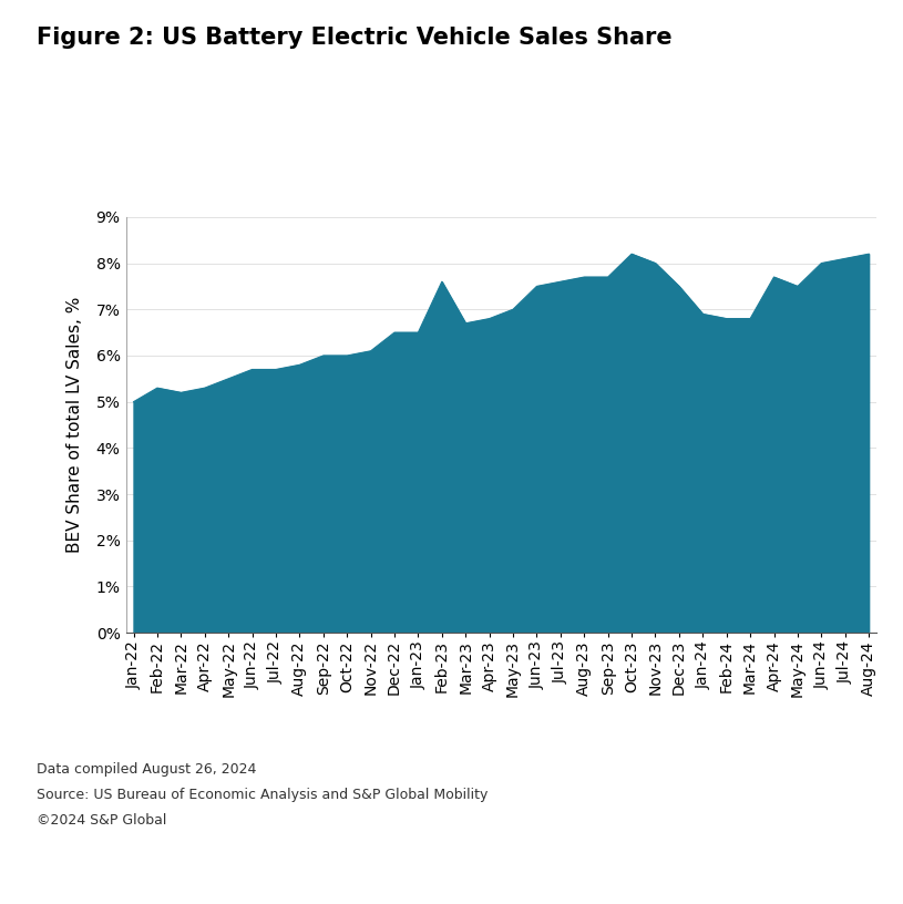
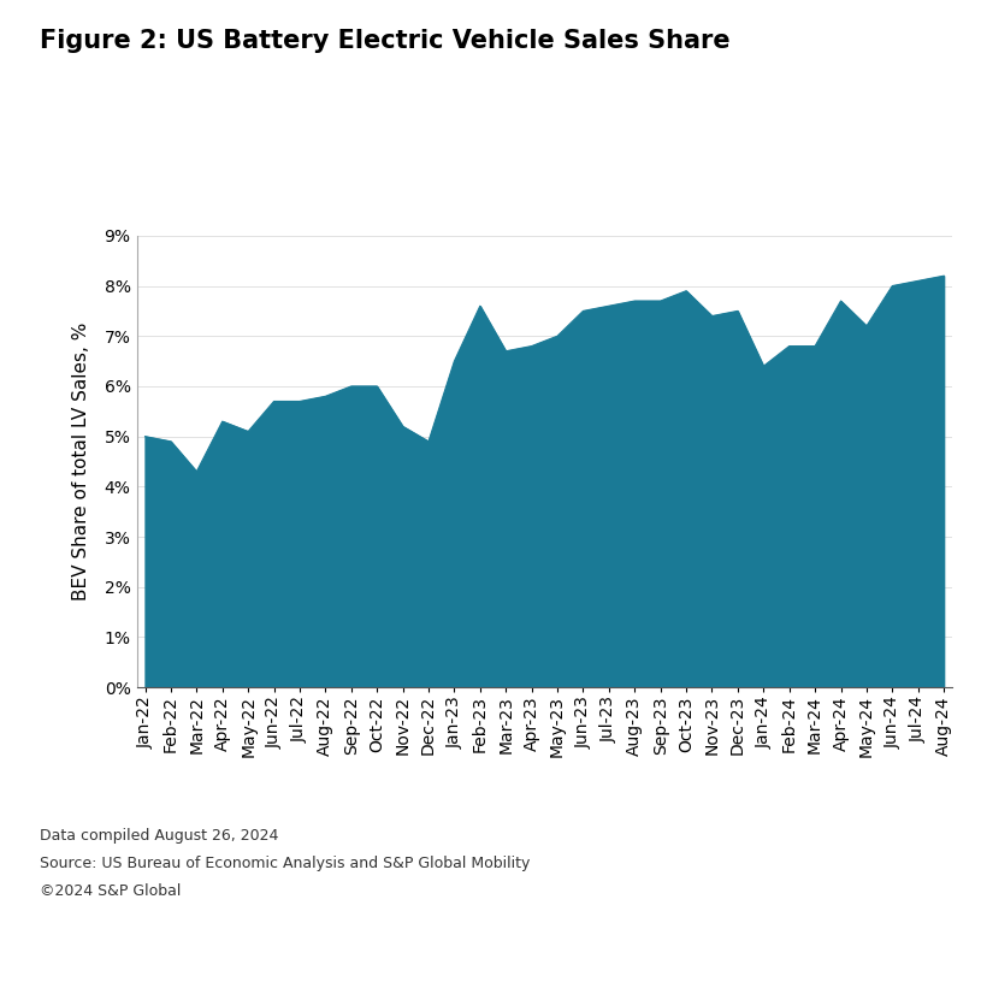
Feb-22: 5.3% -> 4.9%
Mar-22: 5.2% -> 4.3%
May-22: 5.5% -> 5.1%
Nov-22: 6.1% -> 5.2%
Dec-22: 6.5% -> 4.9%
Oct-23: 8.2% -> 7.9%
Nov-23: 8.0% -> 7.4%
Jan-24: 6.9% -> 6.4%
May-24: 7.5% -> 7.2%
